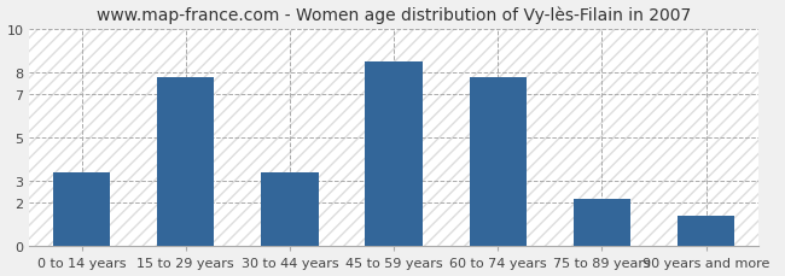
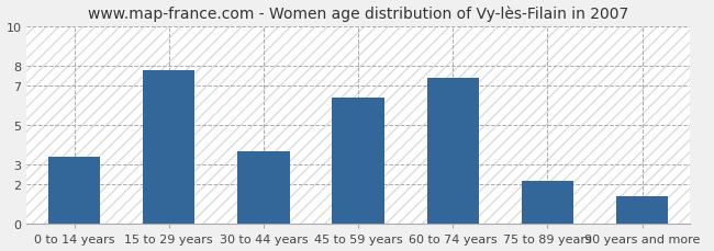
30 to 44 years: 3.4 -> 3.7
45 to 59 years: 8.5 -> 6.4
60 to 74 years: 7.8 -> 7.4
